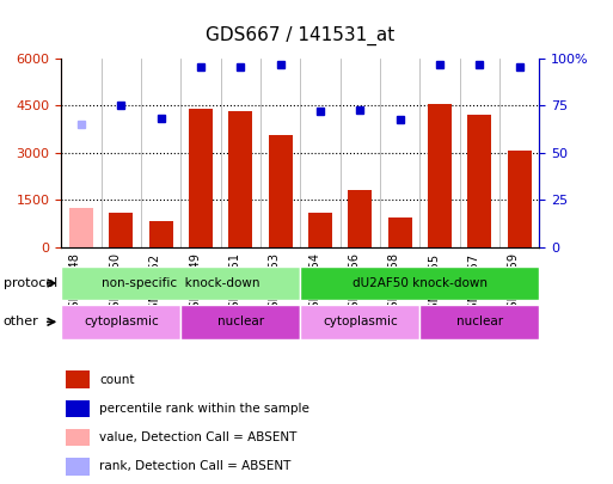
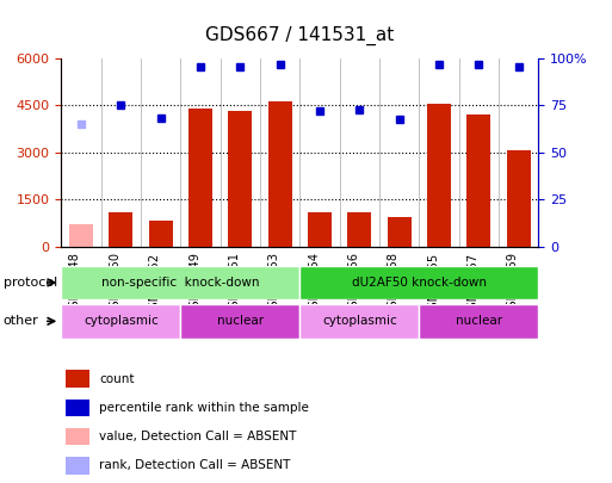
GSM21848: 1250 -> 700
GSM21853: 3550 -> 4600
GSM21856: 1800 -> 1100
